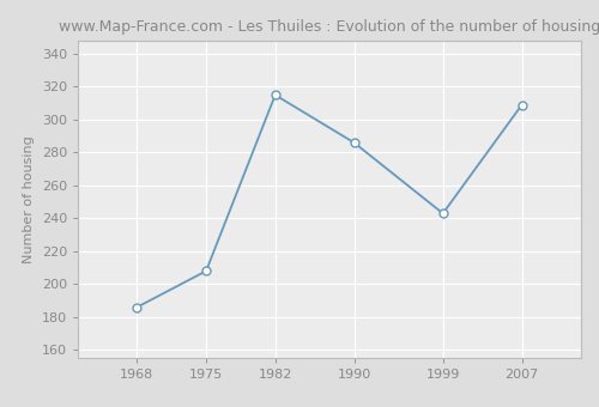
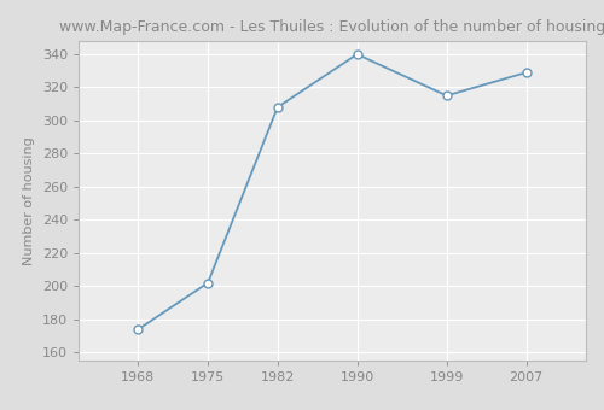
1968: 186 -> 174
1975: 208 -> 202
1982: 315 -> 308
1990: 286 -> 340
1999: 243 -> 315
2007: 309 -> 329
